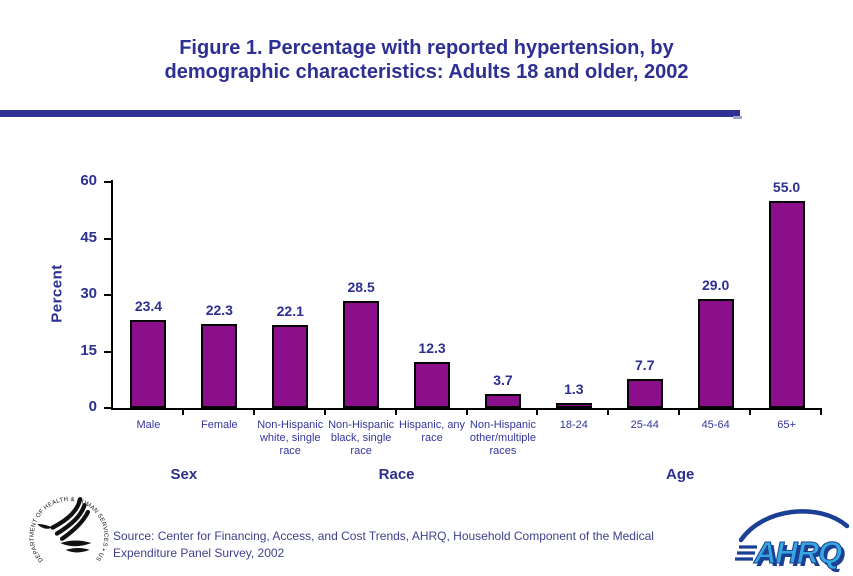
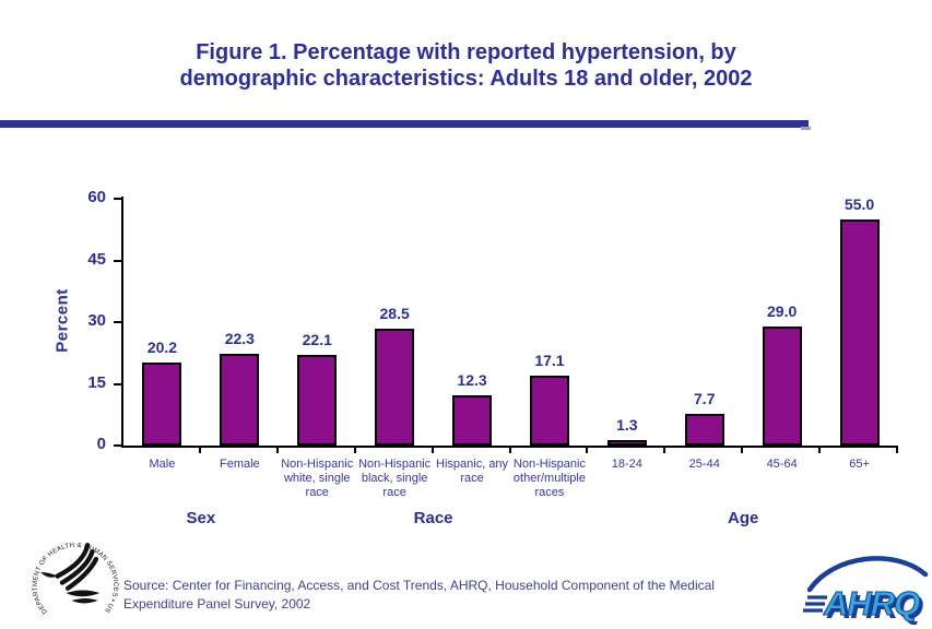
Male: 23.4 -> 20.2
Non-Hispanic other/multiple races: 3.7 -> 17.1
